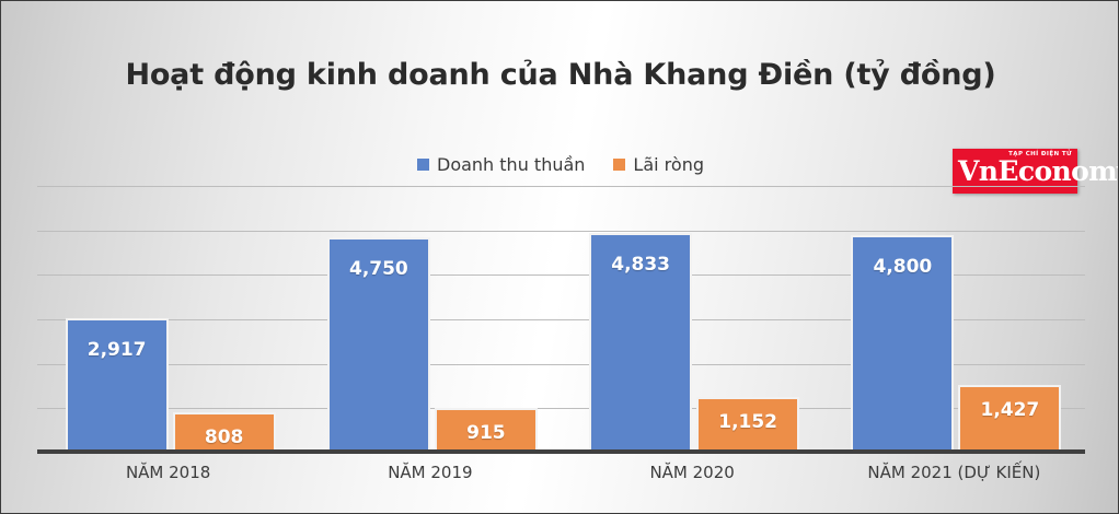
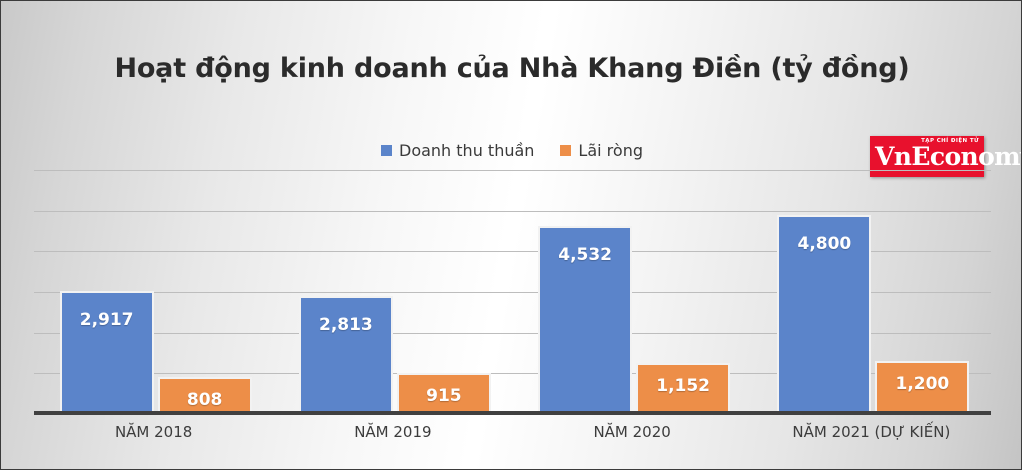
Doanh thu thuần/NĂM 2019: 4,750 -> 2,813
Doanh thu thuần/NĂM 2020: 4,833 -> 4,532
Lãi ròng/NĂM 2021 (DỰ KIẾN): 1,427 -> 1,200
